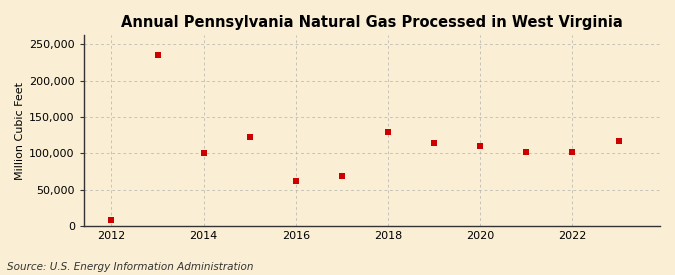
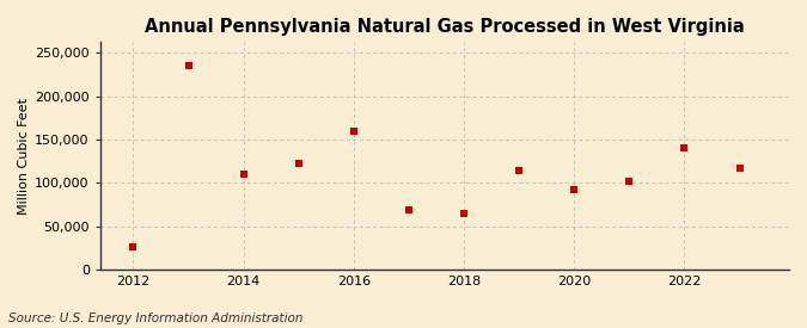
2012: 8,000 -> 26,000
2014: 101,000 -> 110,000
2016: 62,000 -> 160,000
2018: 129,000 -> 64,000
2020: 110,000 -> 92,000
2022: 102,000 -> 140,000
